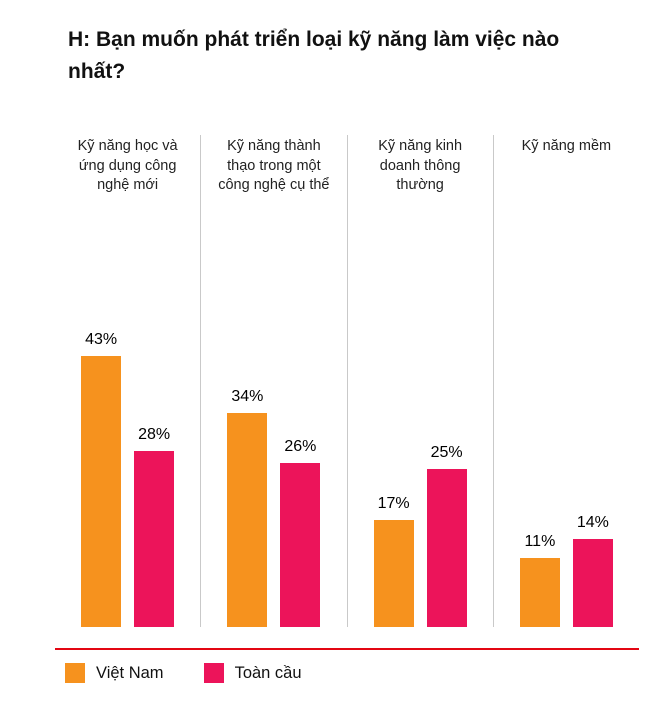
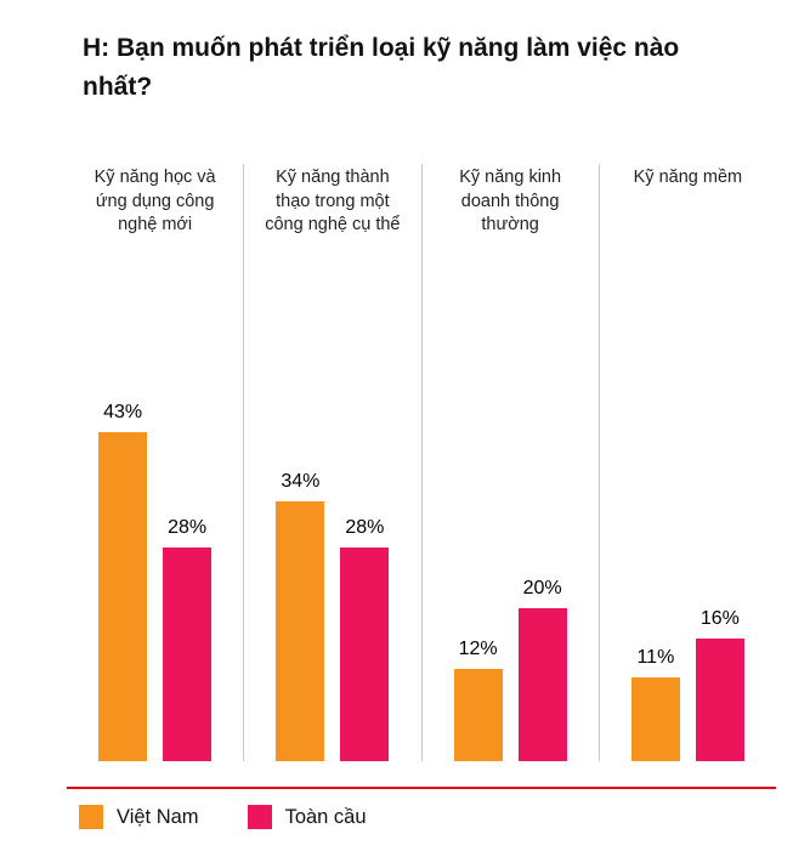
Toàn cầu/Kỹ năng thành thạo trong một công nghệ cụ thể: 26% -> 28%
Việt Nam/Kỹ năng kinh doanh thông thường: 17% -> 12%
Toàn cầu/Kỹ năng kinh doanh thông thường: 25% -> 20%
Toàn cầu/Kỹ năng mềm: 14% -> 16%
